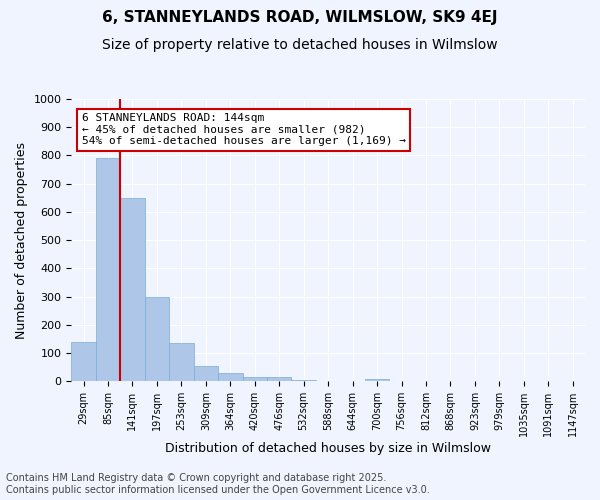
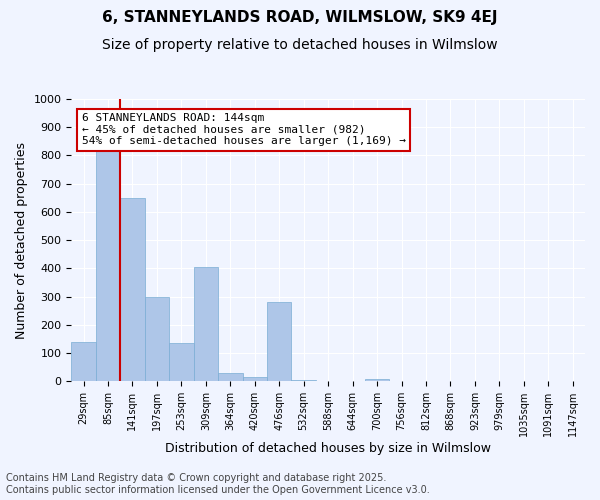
85sqm: 790 -> 825
309sqm: 55 -> 405
476sqm: 15 -> 280
